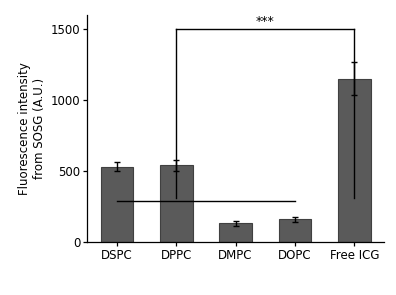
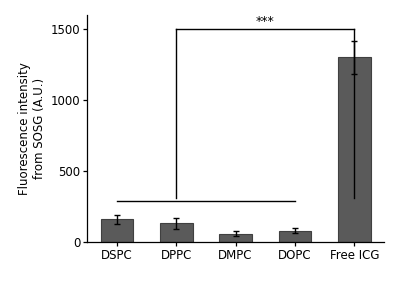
DSPC: 530 -> 160
DPPC: 540 -> 130
DMPC: 130 -> 60
DOPC: 160 -> 80
Free ICG: 1150 -> 1300
